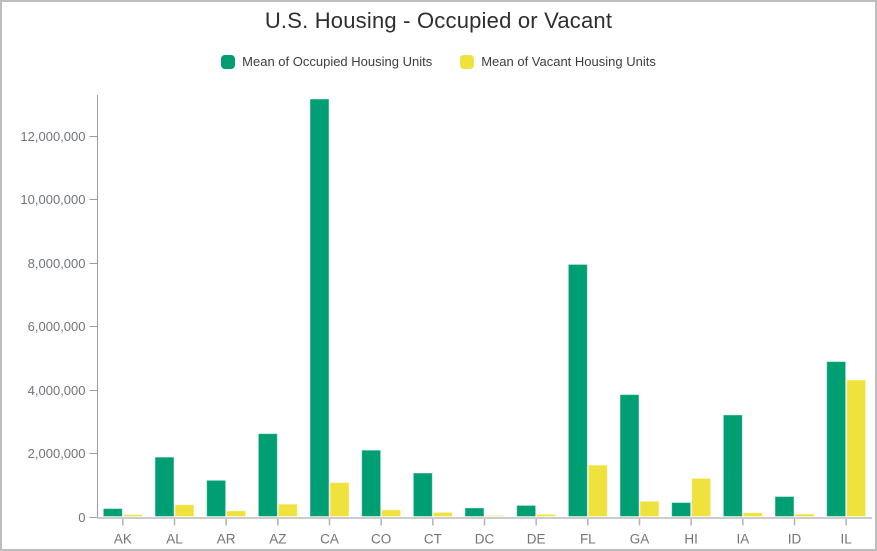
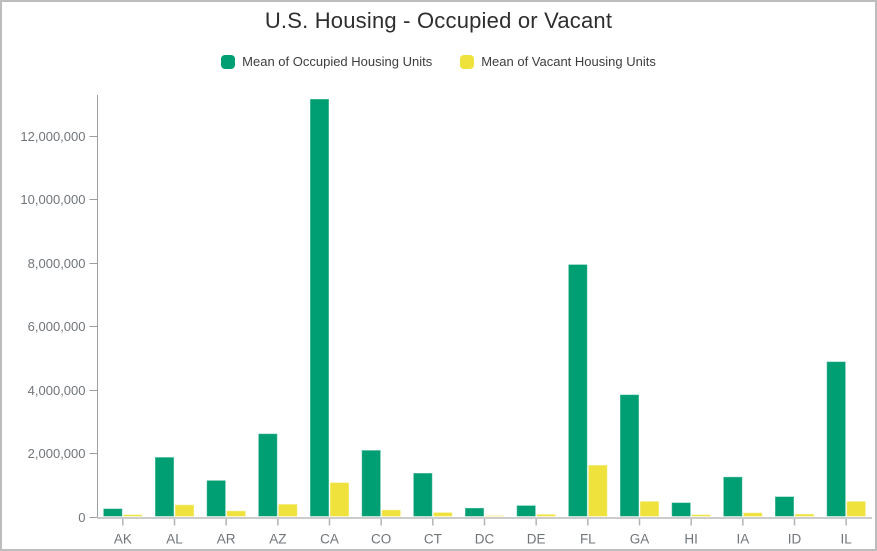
Mean of Vacant Housing Units/HI: 1200000 -> 100000
Mean of Occupied Housing Units/IA: 3200000 -> 1200000
Mean of Vacant Housing Units/IL: 4300000 -> 500000
